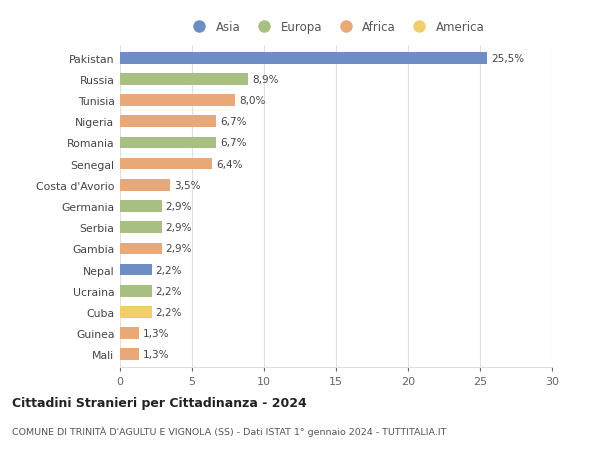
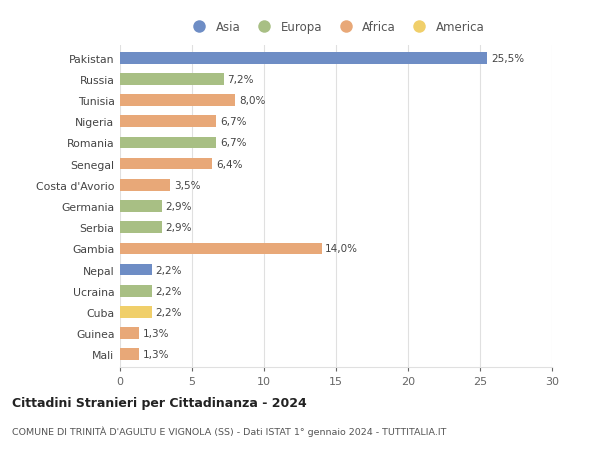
Russia: 8,9% -> 7,2%
Gambia: 2,9% -> 14,0%
